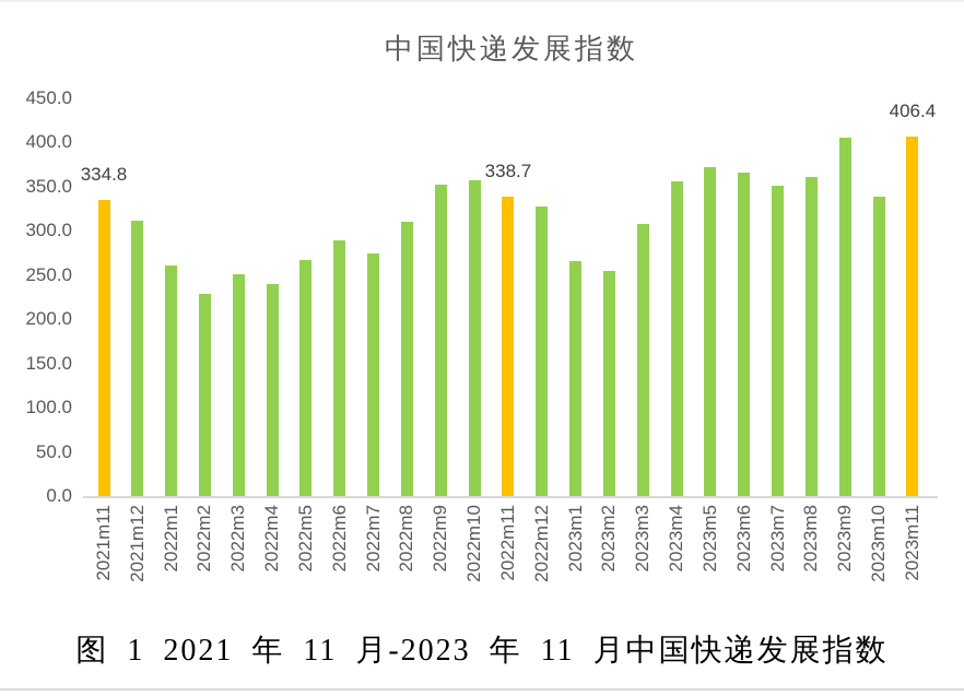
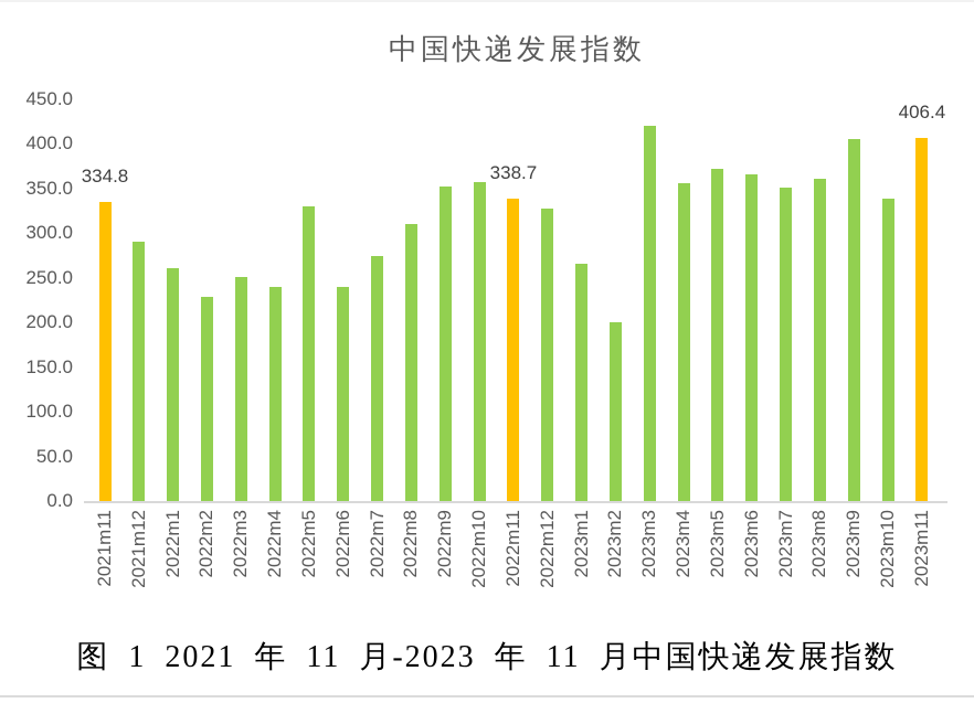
2021m12: 310 -> 290
2022m5: 270 -> 330
2022m6: 290 -> 240
2023m2: 250 -> 200
2023m3: 310 -> 420
